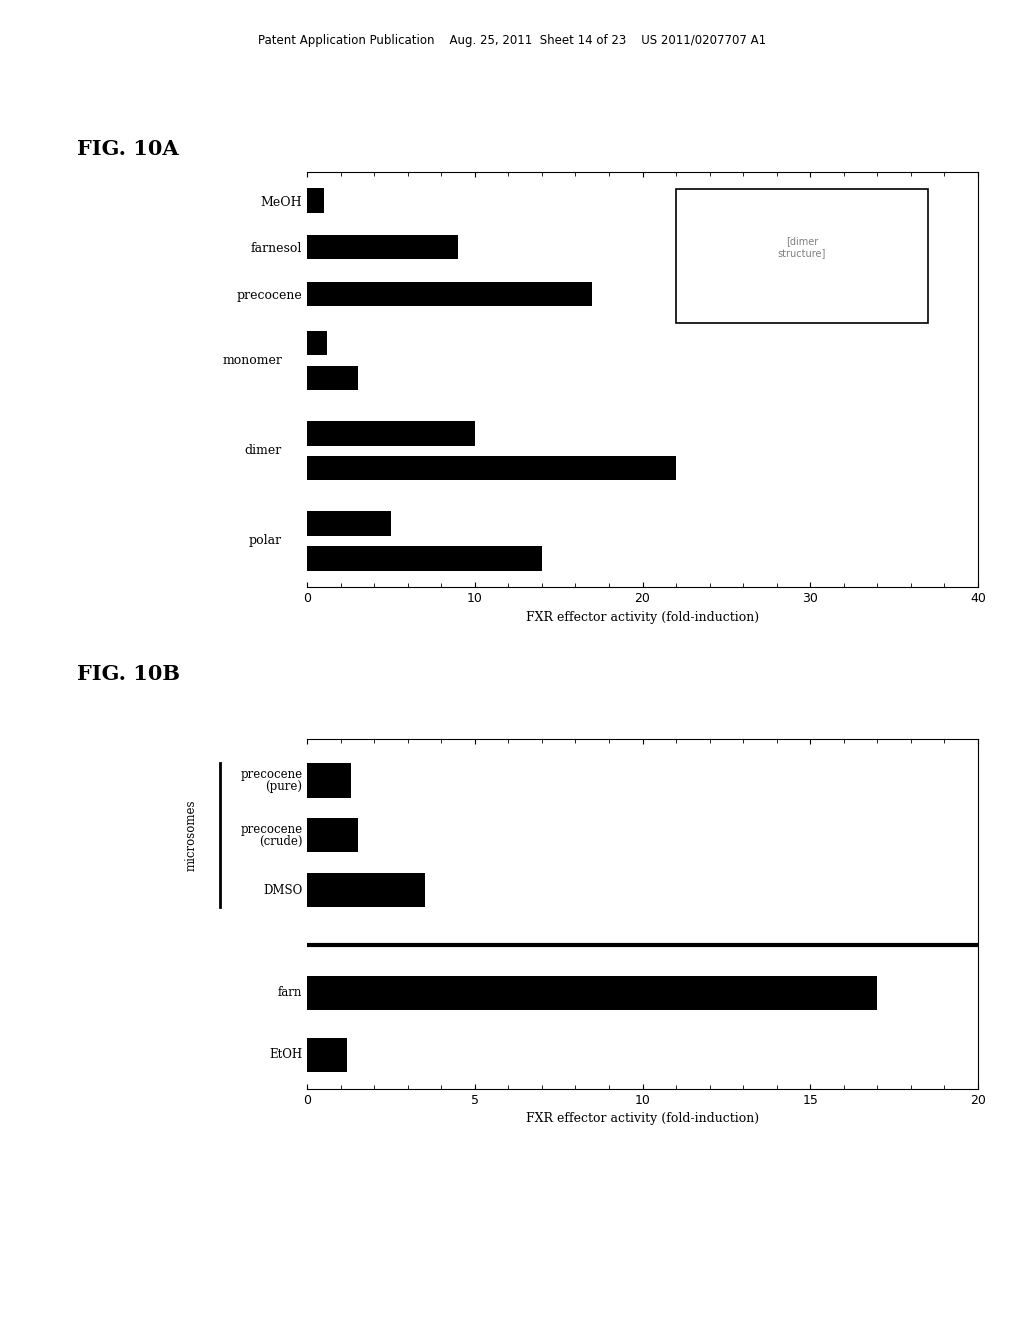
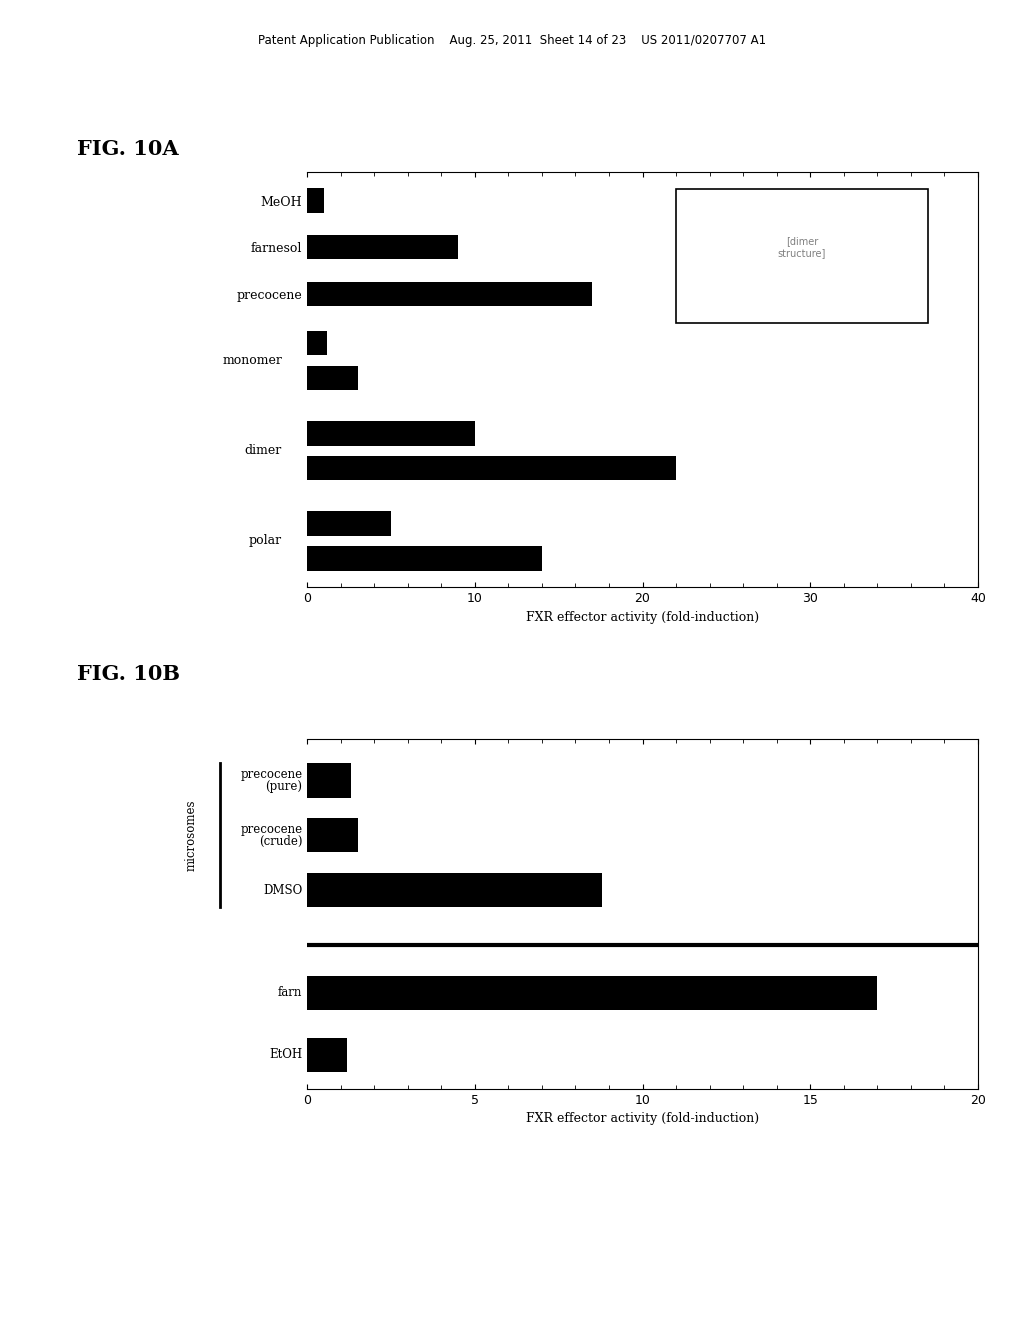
DMSO: 3.5 -> 8.8
